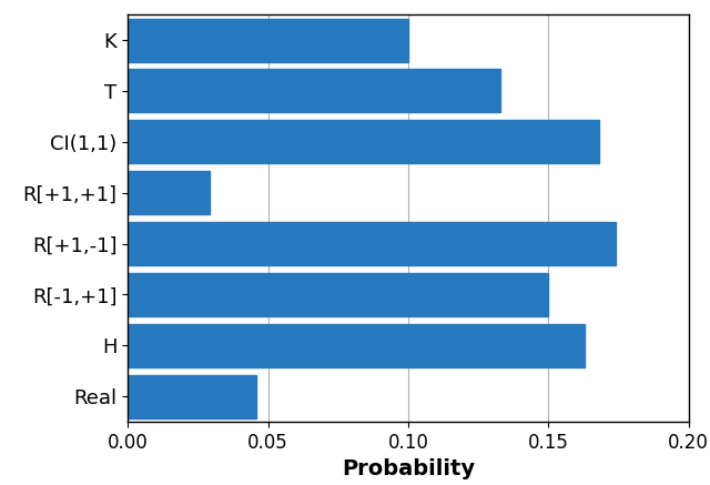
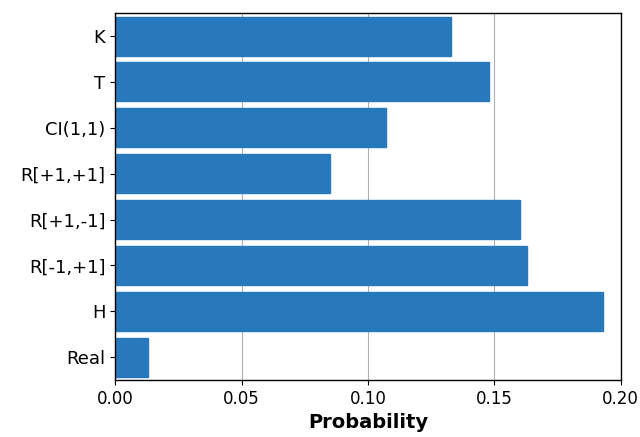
K: 0.100 -> 0.133
T: 0.133 -> 0.148
CI(1,1): 0.168 -> 0.107
R[+1,+1]: 0.029 -> 0.085
R[+1,-1]: 0.174 -> 0.160
R[-1,+1]: 0.150 -> 0.163
H: 0.163 -> 0.193
Real: 0.046 -> 0.013
